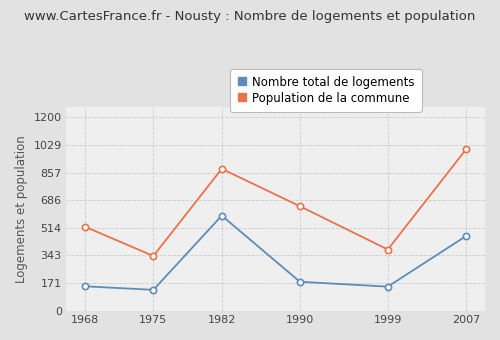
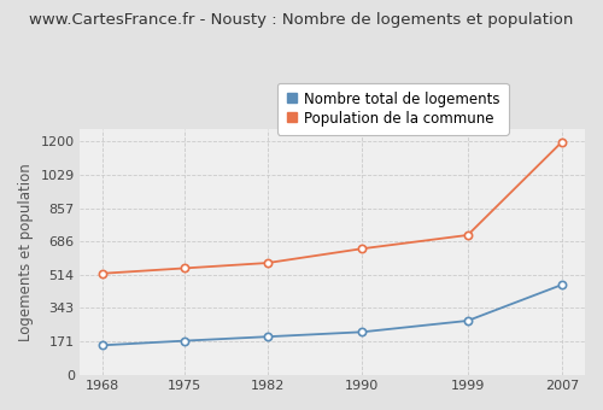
Nombre total de logements/1975: 130 -> 180
Population de la commune/1975: 340 -> 550
Nombre total de logements/1982: 590 -> 200
Population de la commune/1982: 880 -> 580
Nombre total de logements/1990: 180 -> 220
Nombre total de logements/1999: 150 -> 280
Population de la commune/1999: 380 -> 720
Population de la commune/2007: 1000 -> 1200
